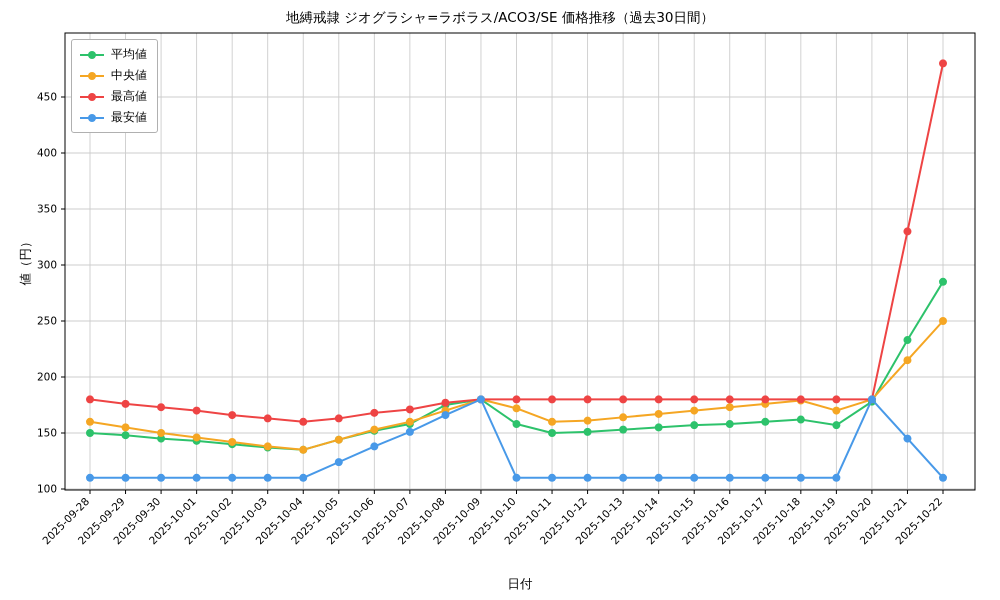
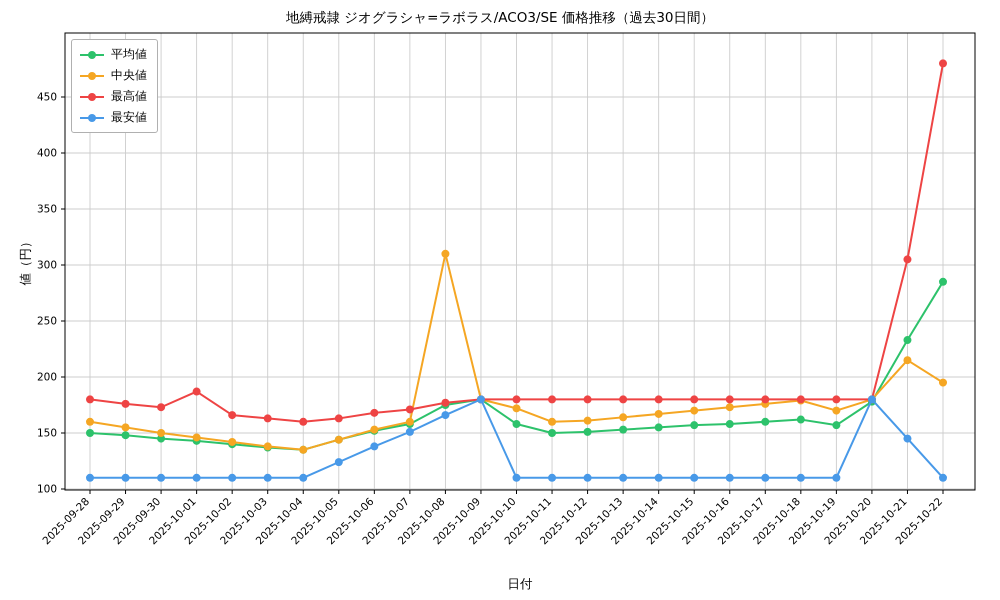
最高値/2025-10-01: 170 -> 187
中央値/2025-10-08: 170 -> 310
最高値/2025-10-21: 330 -> 305
中央値/2025-10-22: 250 -> 195
